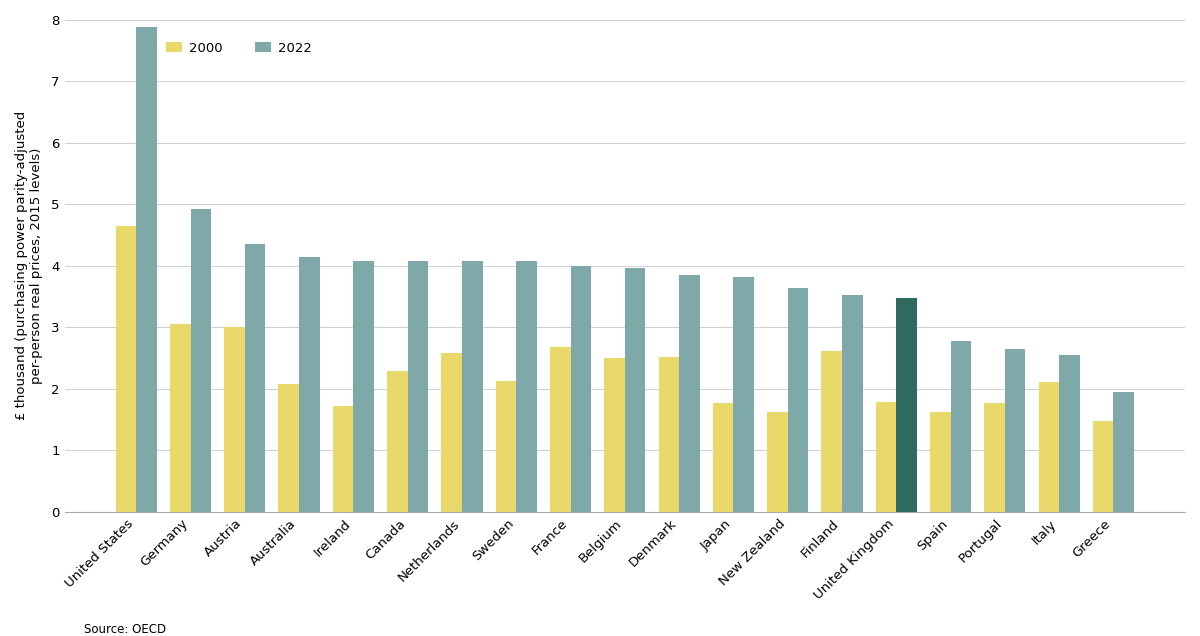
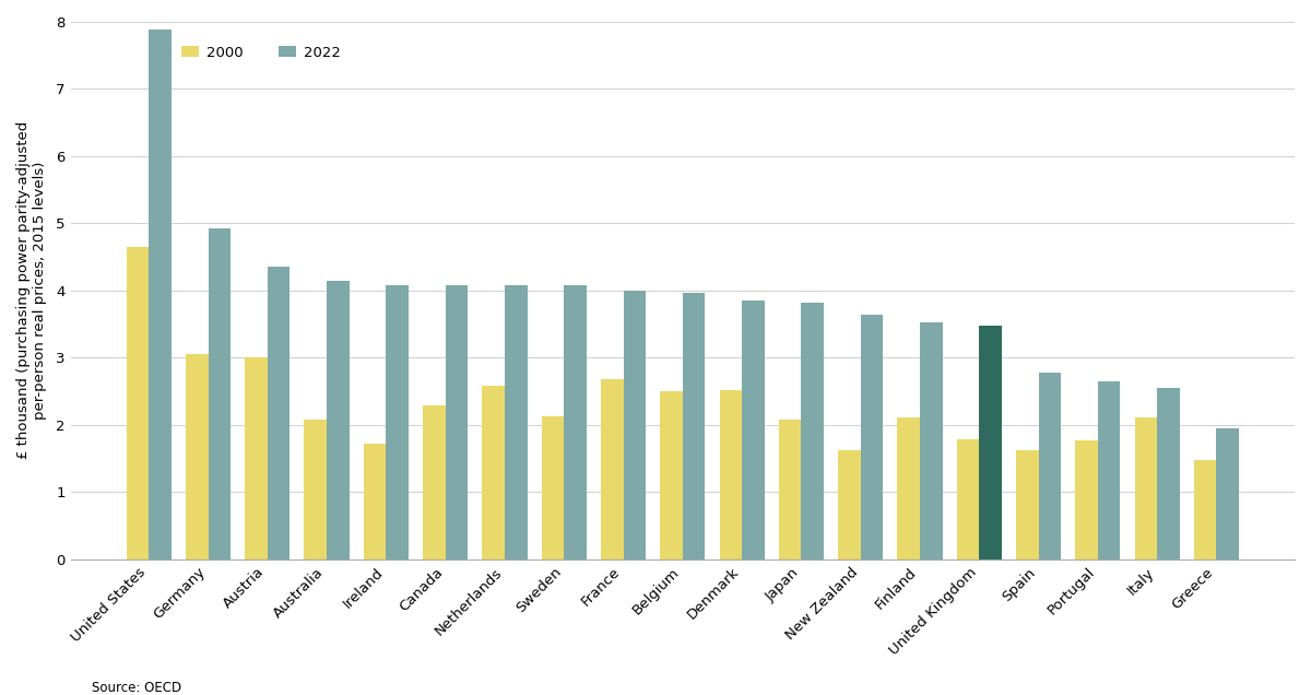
2000/Japan: 1.76 -> 2.07
2000/Finland: 2.62 -> 2.10
